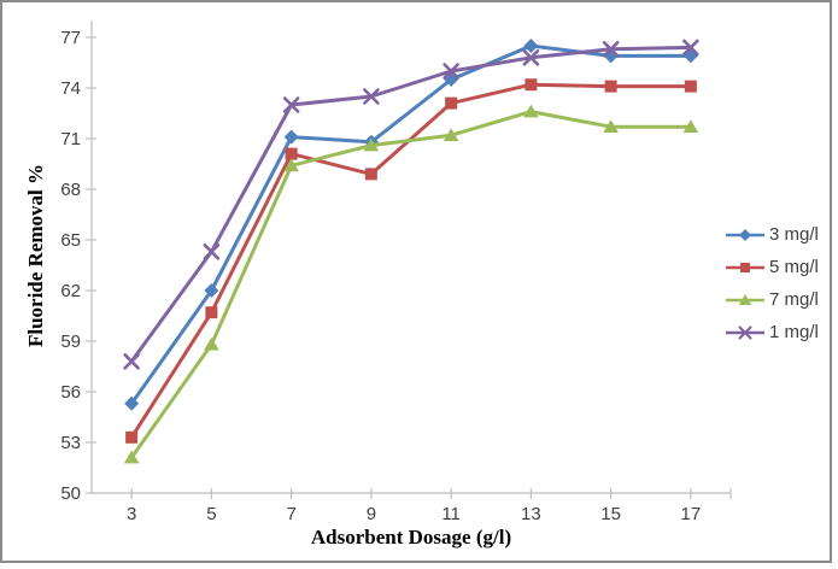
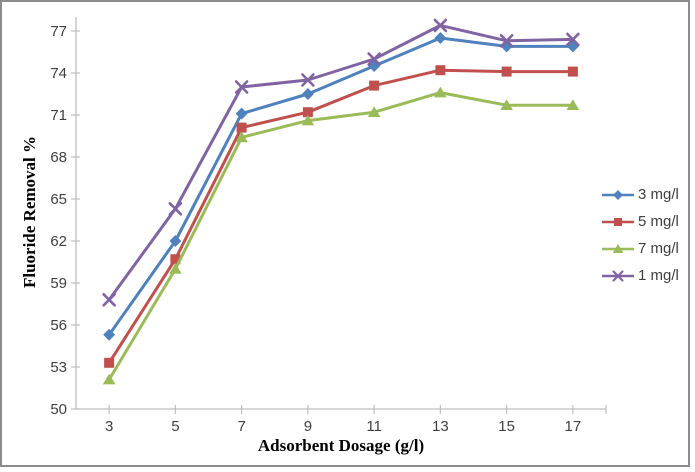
7 mg/l/5: 58.8 -> 60.0
3 mg/l/9: 70.8 -> 72.5
5 mg/l/9: 68.9 -> 71.2
1 mg/l/13: 75.8 -> 77.4
